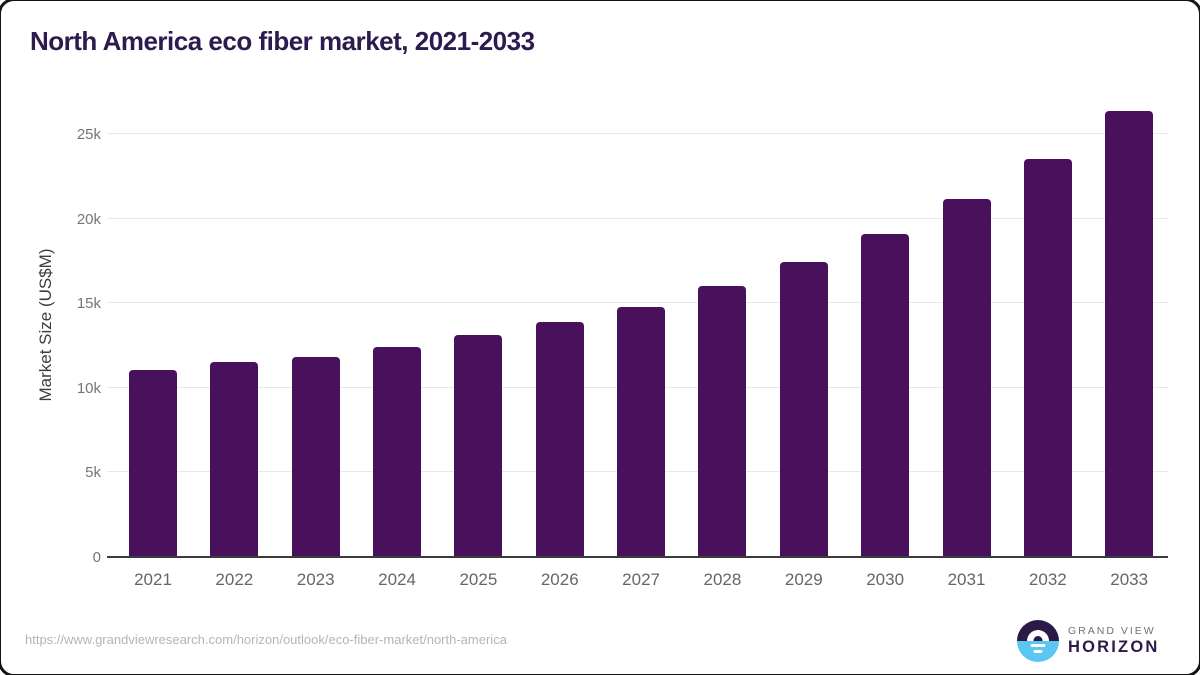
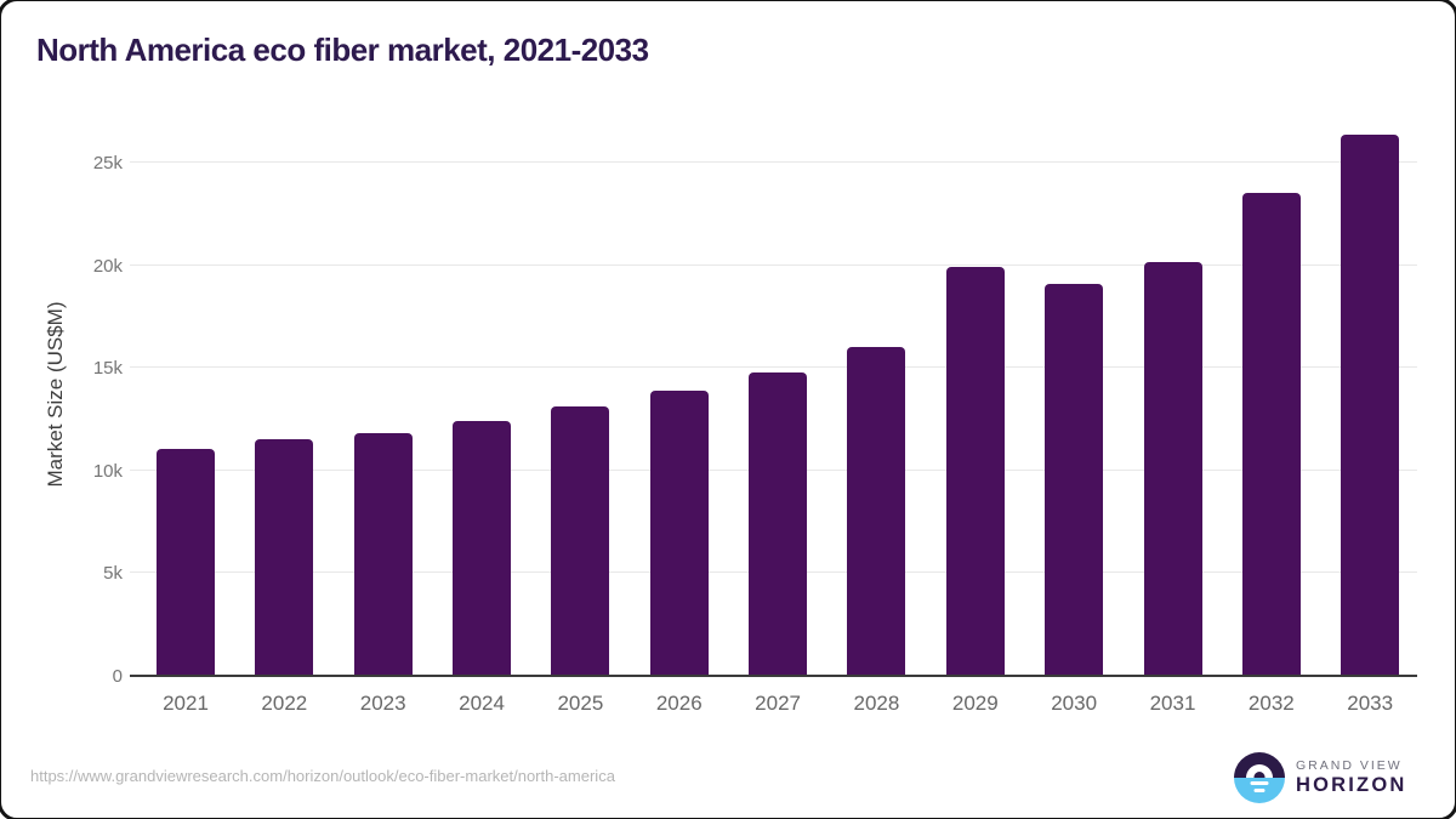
2029: 17.4k -> 19.9k
2031: 21.1k -> 20.1k
